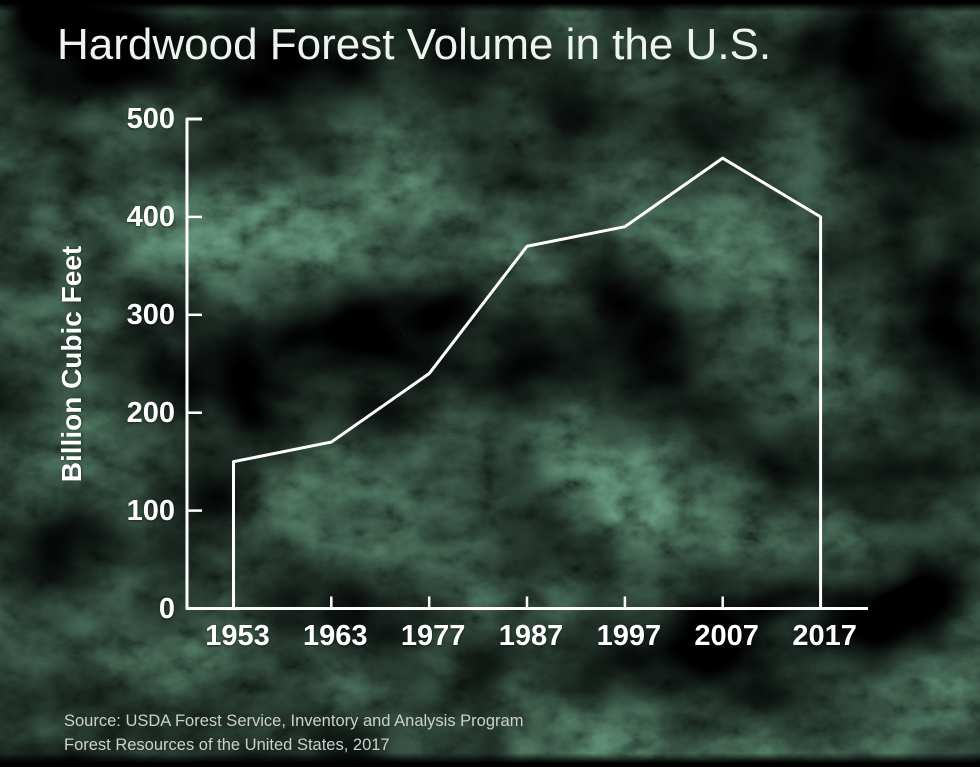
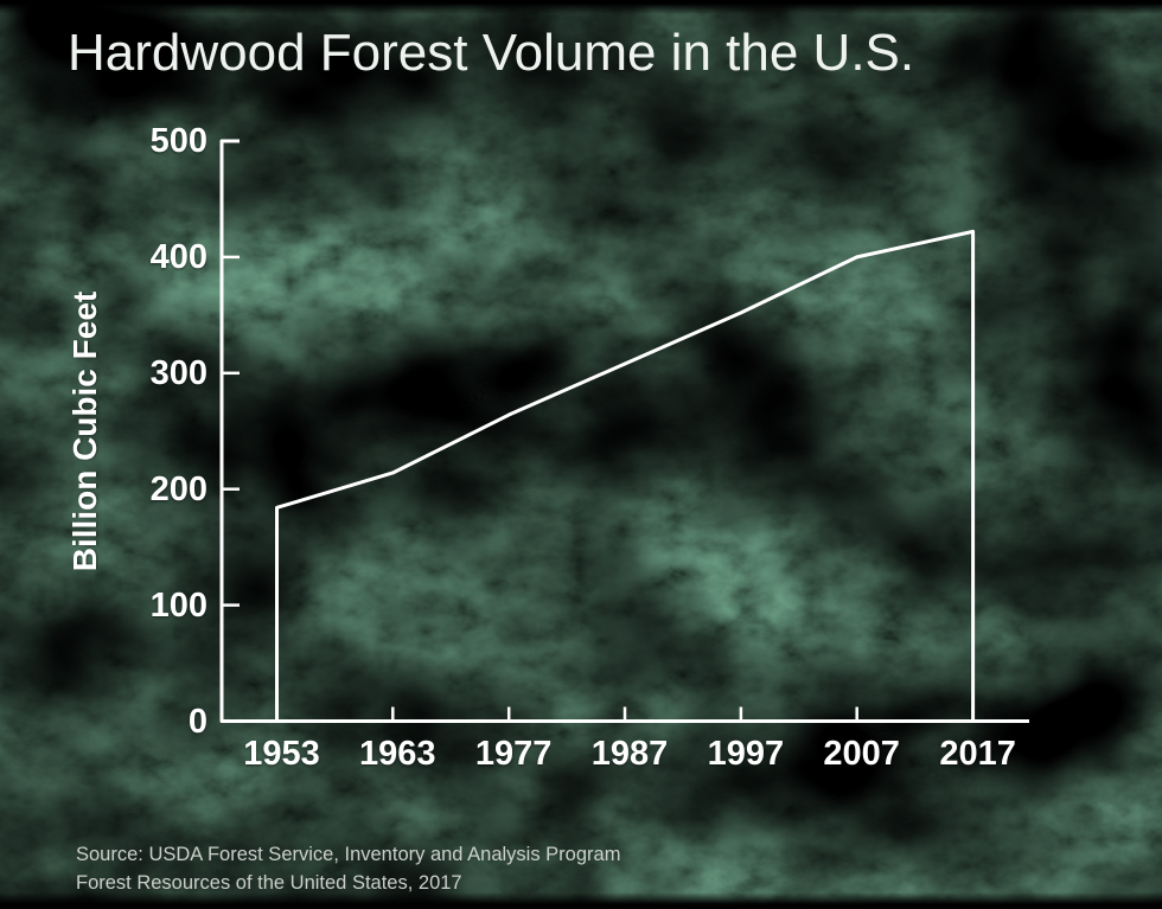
1953: 150 -> 180
1963: 170 -> 210
1977: 240 -> 260
1987: 370 -> 310
1997: 390 -> 350
2007: 460 -> 400
2017: 400 -> 420
